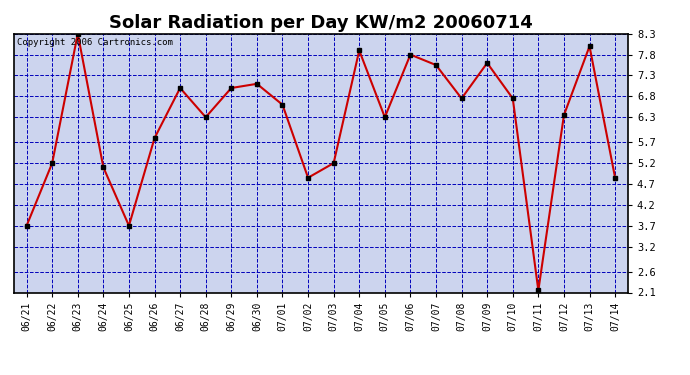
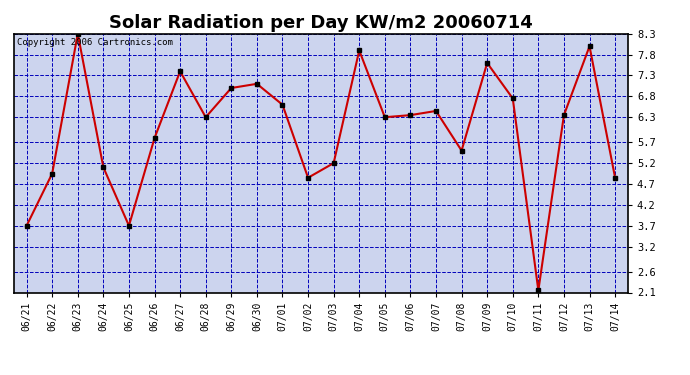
06/22: 5.20 -> 4.95
06/27: 7.00 -> 7.40
07/06: 7.80 -> 6.35
07/07: 7.55 -> 6.45
07/08: 6.75 -> 5.50
